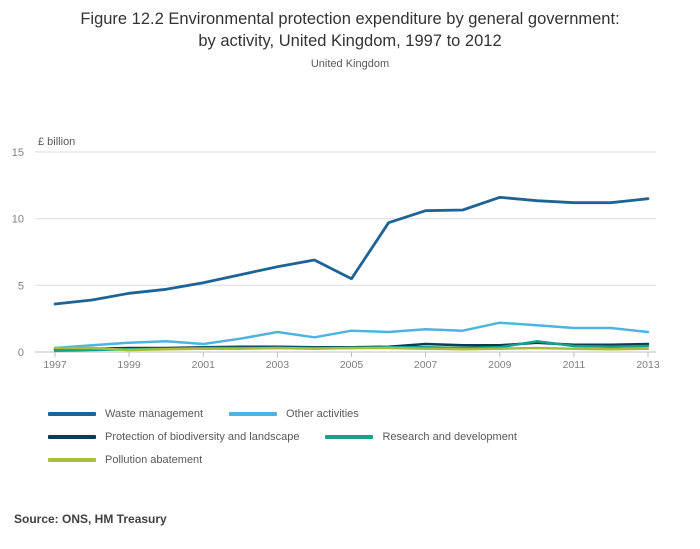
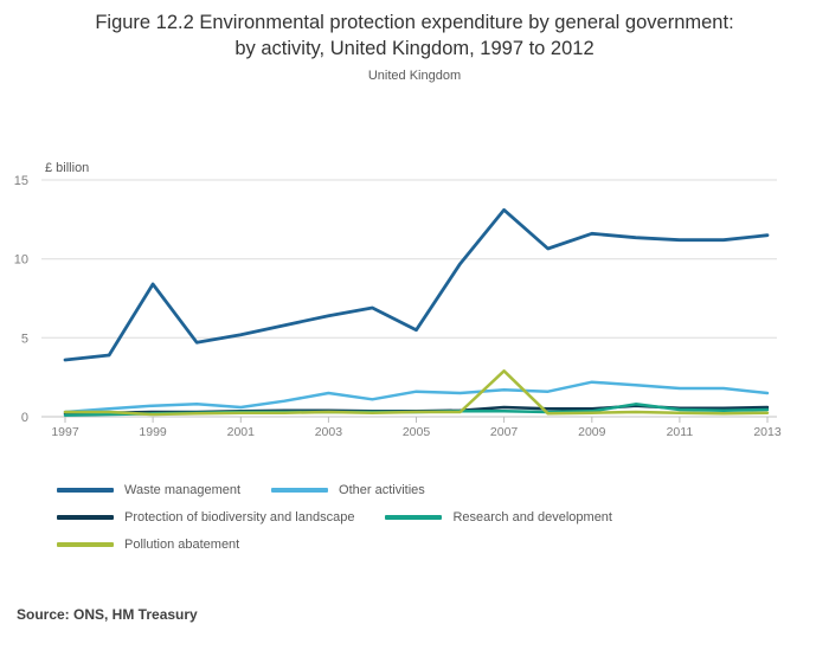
Waste management/1999: 4.4 -> 8.4
Waste management/2007: 10.6 -> 13.1
Pollution abatement/2007: 0.2 -> 2.9
